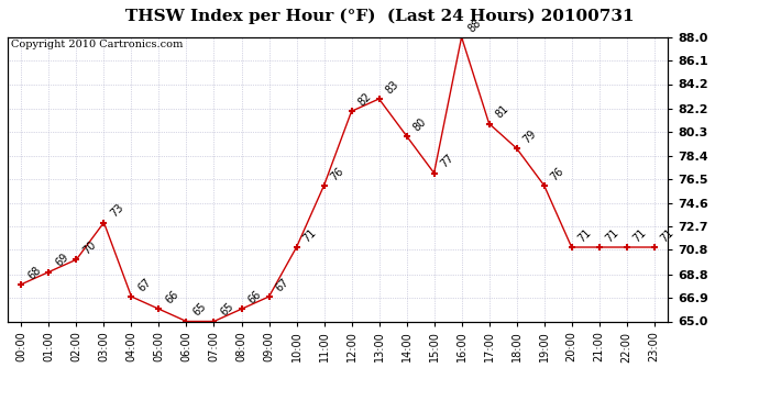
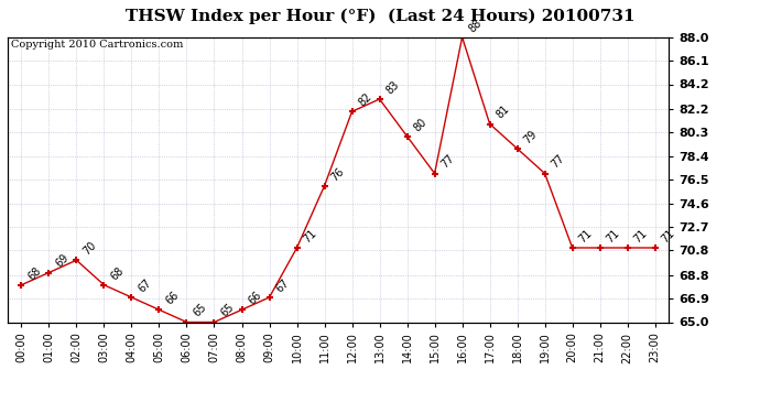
03:00: 73 -> 68
19:00: 76 -> 77
